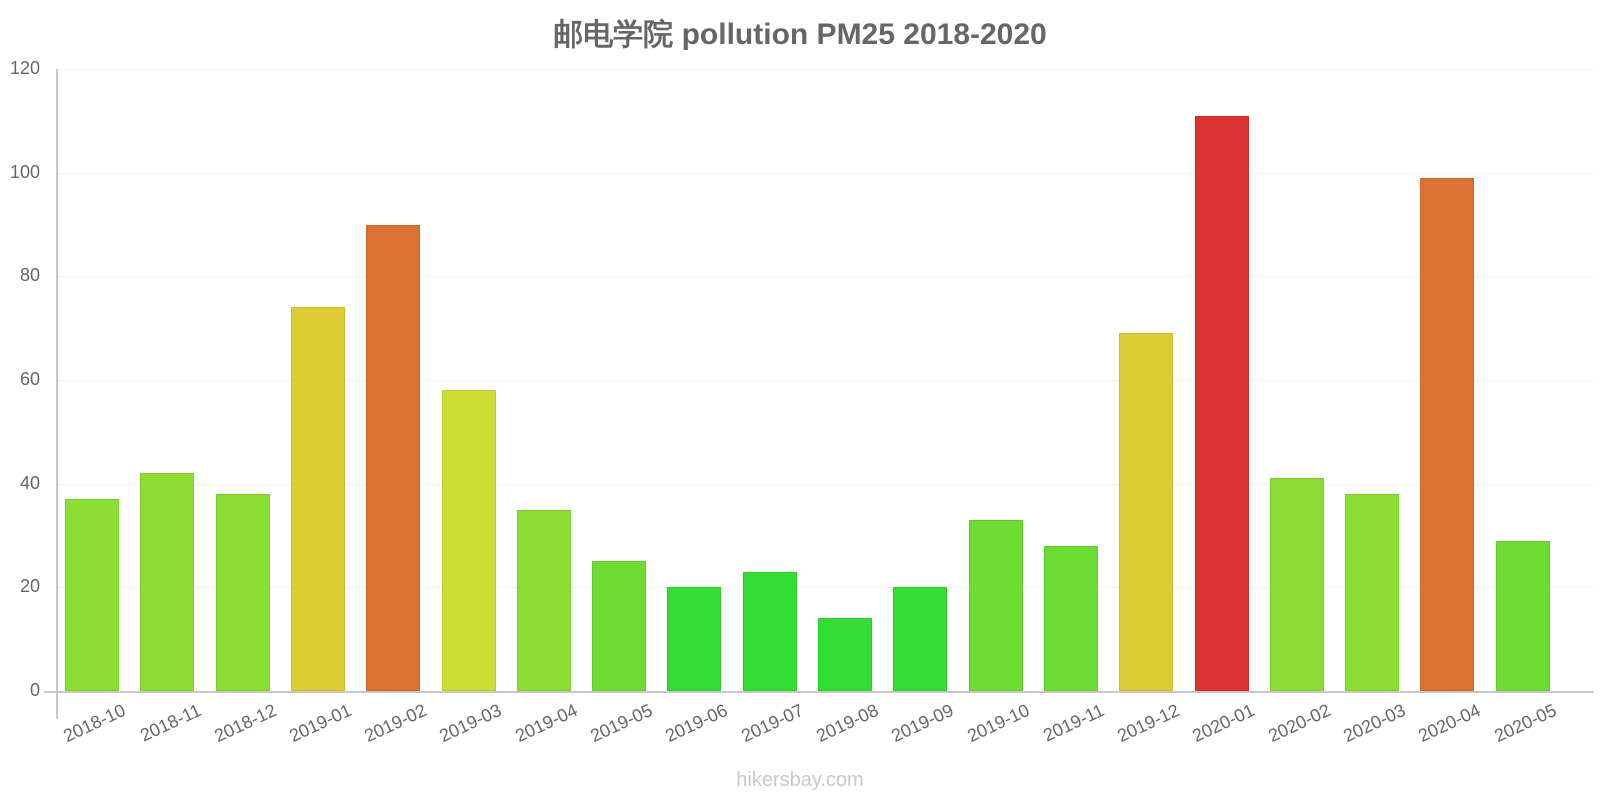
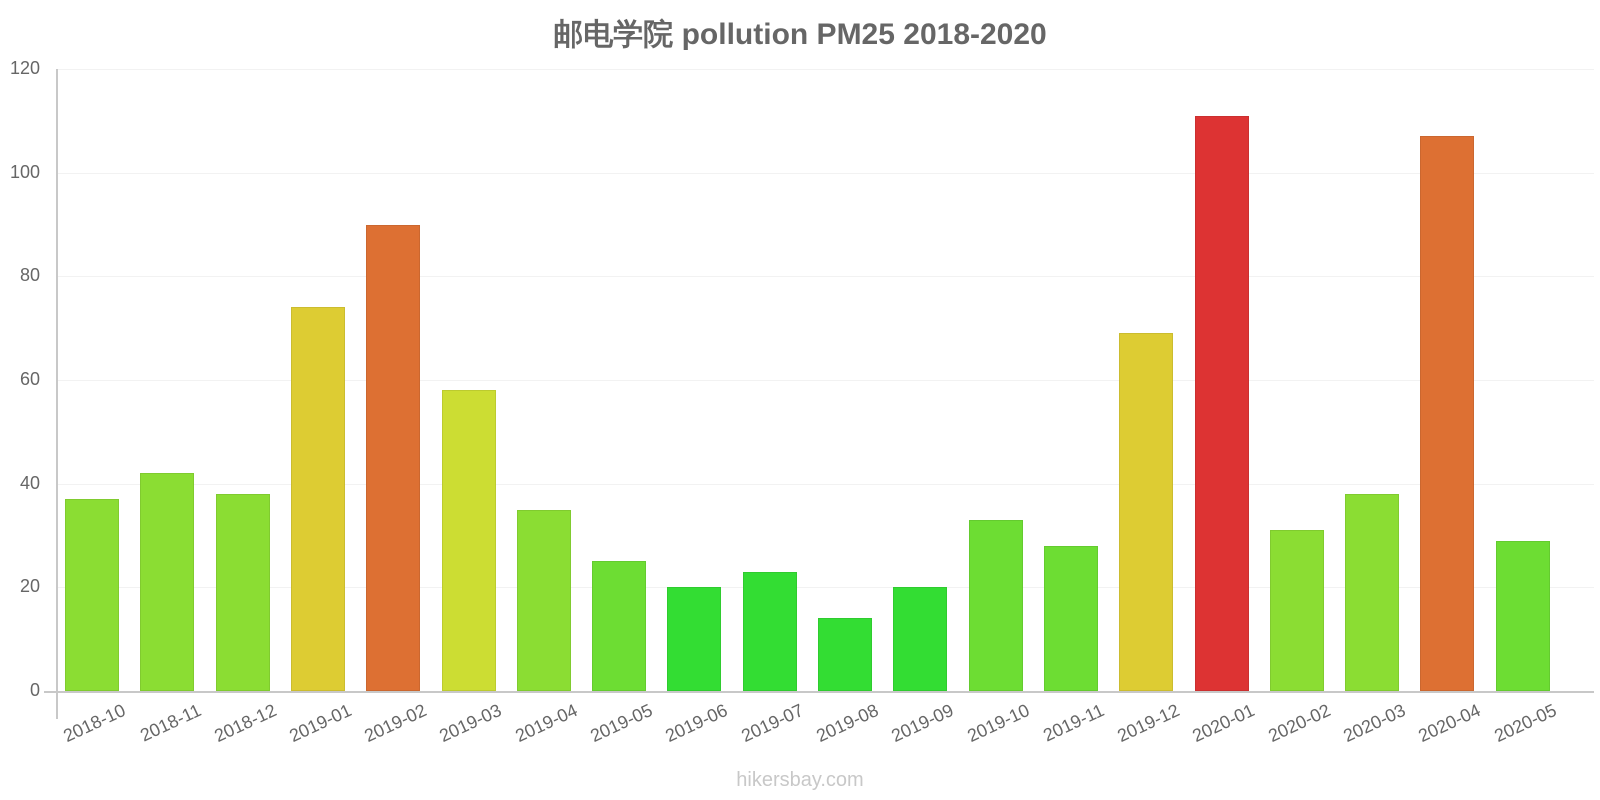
2020-02: 41 -> 31
2020-04: 99 -> 107
